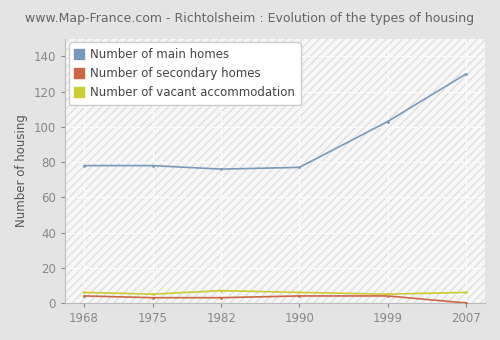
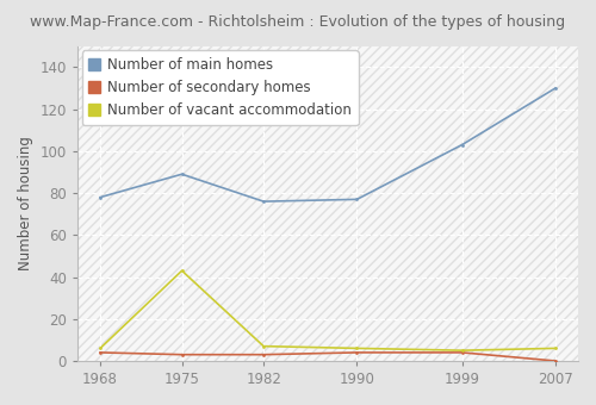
Number of main homes/1975: 78 -> 89
Number of vacant accommodation/1975: 5 -> 43
